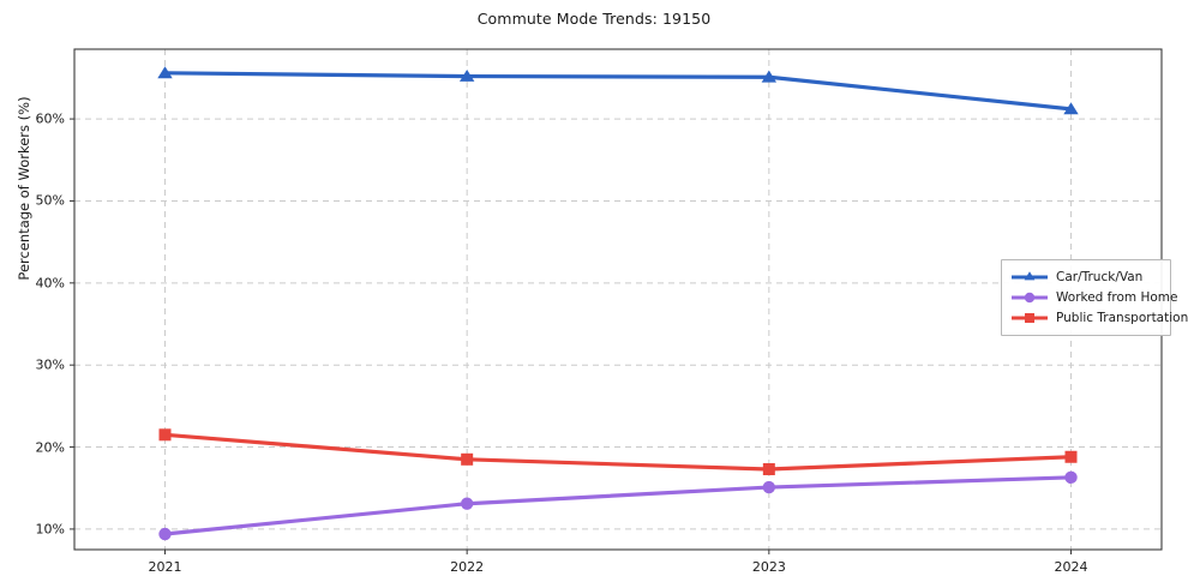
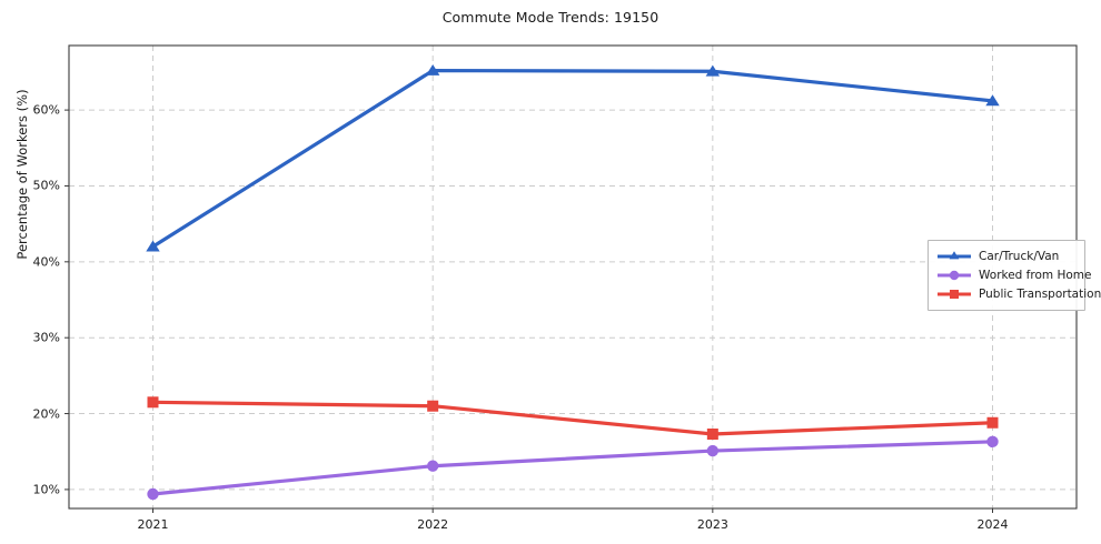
Car/Truck/Van/2021: 66% -> 42%
Public Transportation/2022: 18% -> 21%
